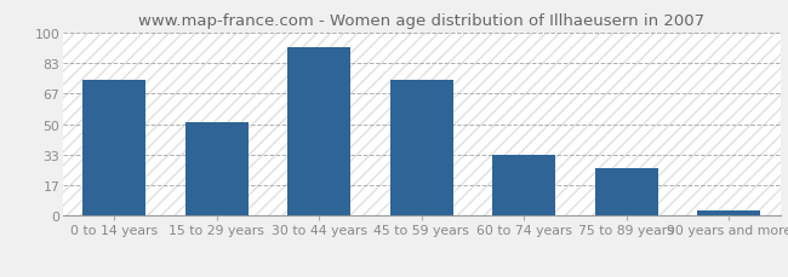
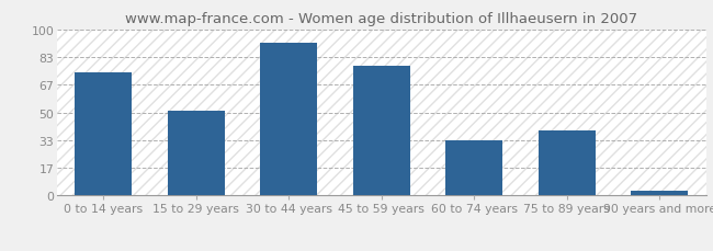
45 to 59 years: 74 -> 78
75 to 89 years: 26 -> 39
